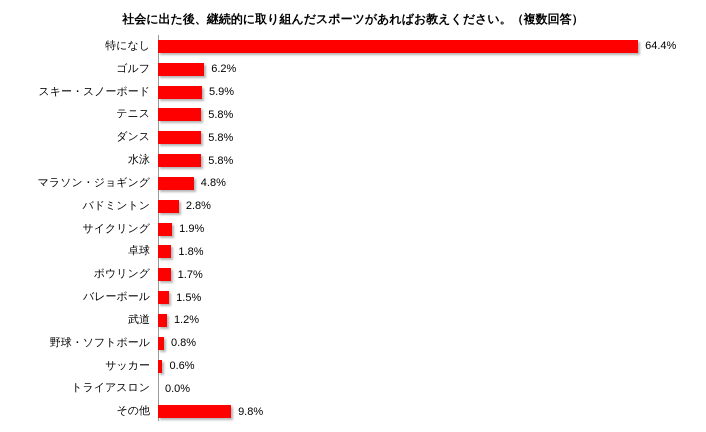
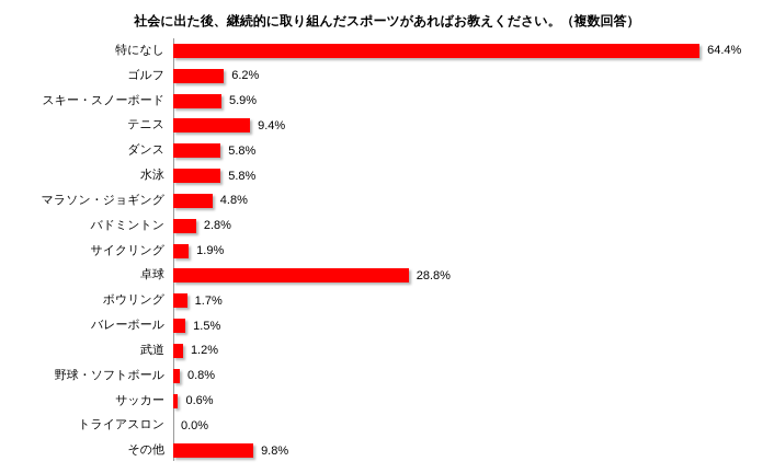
テニス: 5.8% -> 9.4%
卓球: 1.8% -> 28.8%
